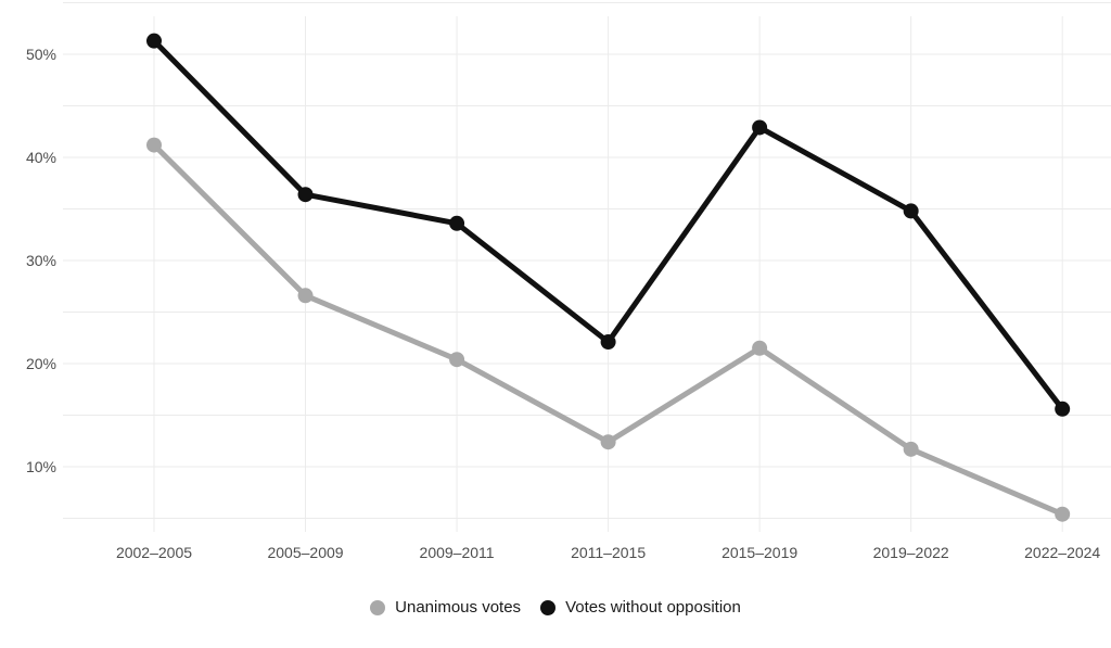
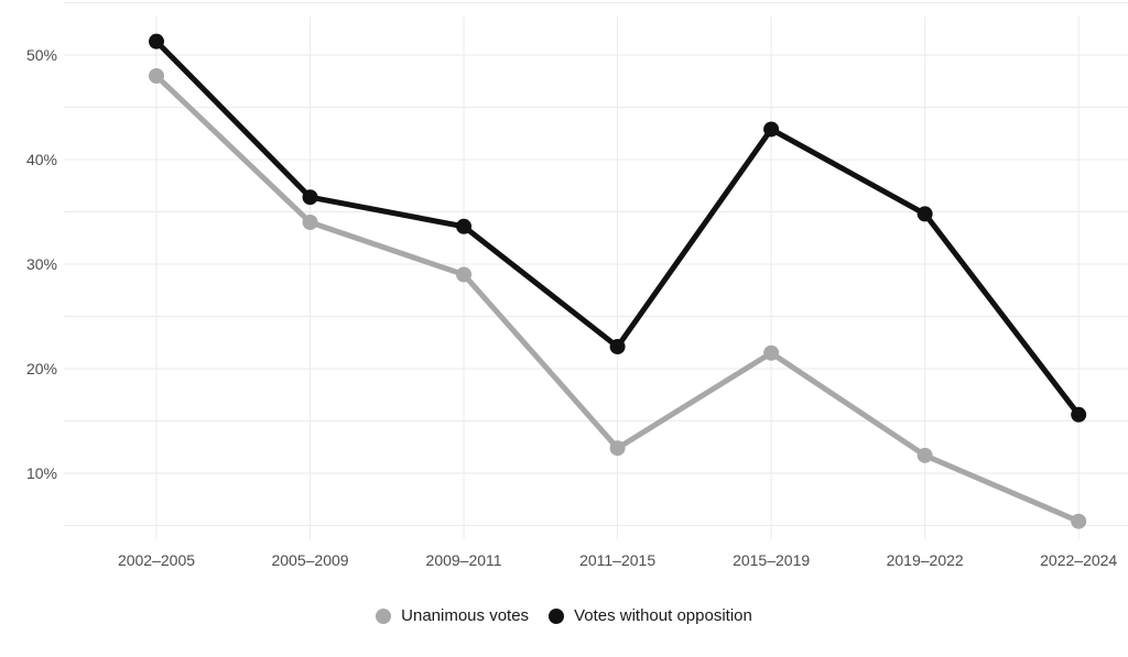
Unanimous votes/2002–2005: 41% -> 48%
Unanimous votes/2005–2009: 27% -> 34%
Unanimous votes/2009–2011: 20% -> 29%
